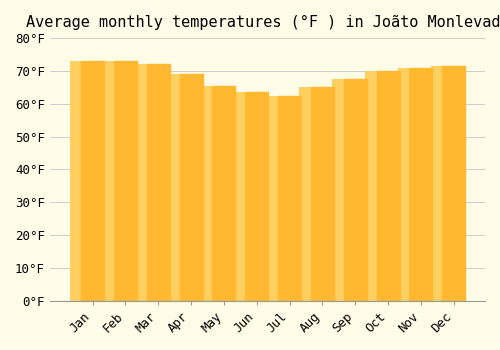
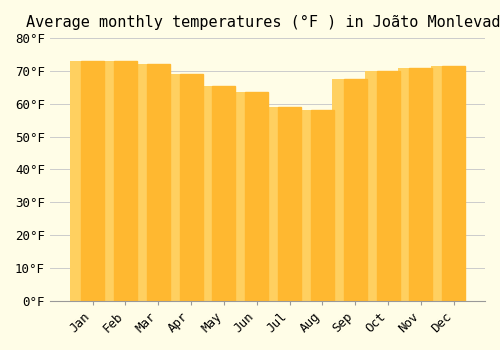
Jul: 62.5°F -> 59.0°F
Aug: 65.0°F -> 58.0°F
